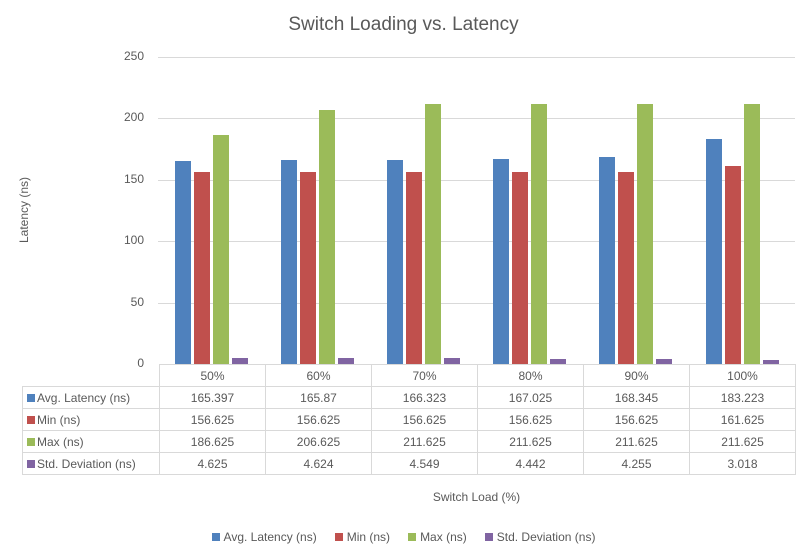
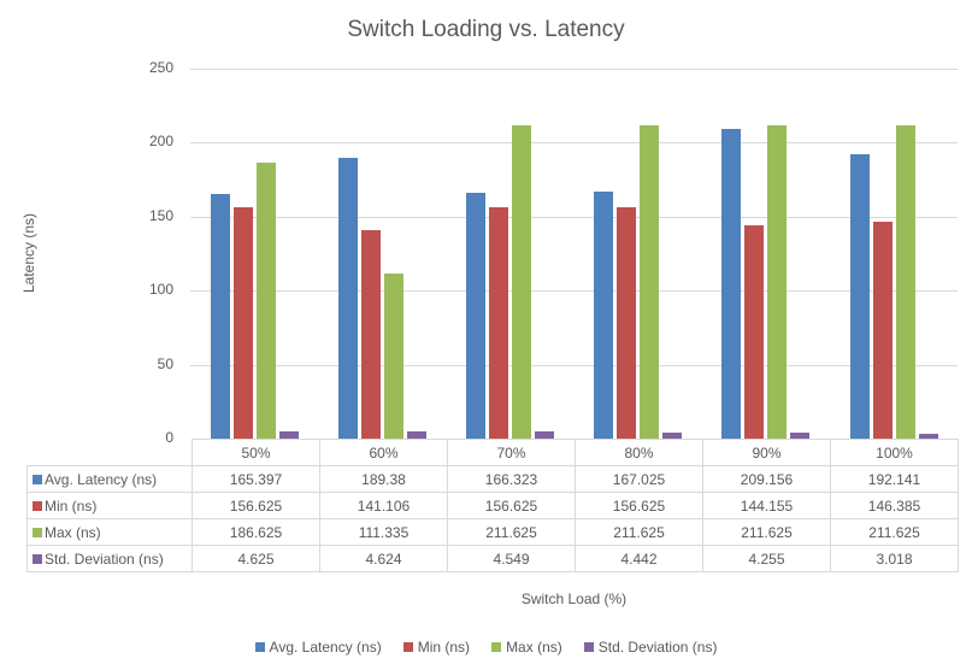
Avg. Latency (ns)/60%: 165.87 -> 189.38
Min (ns)/60%: 156.625 -> 141.106
Max (ns)/60%: 206.625 -> 111.335
Avg. Latency (ns)/90%: 168.345 -> 209.156
Min (ns)/90%: 156.625 -> 144.155
Avg. Latency (ns)/100%: 183.223 -> 192.141
Min (ns)/100%: 161.625 -> 146.385
